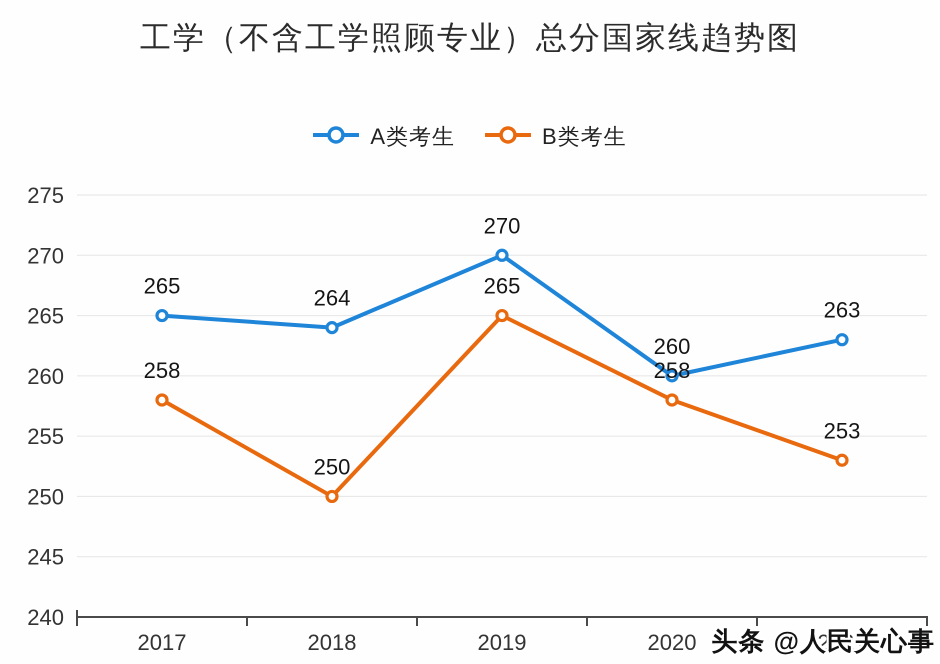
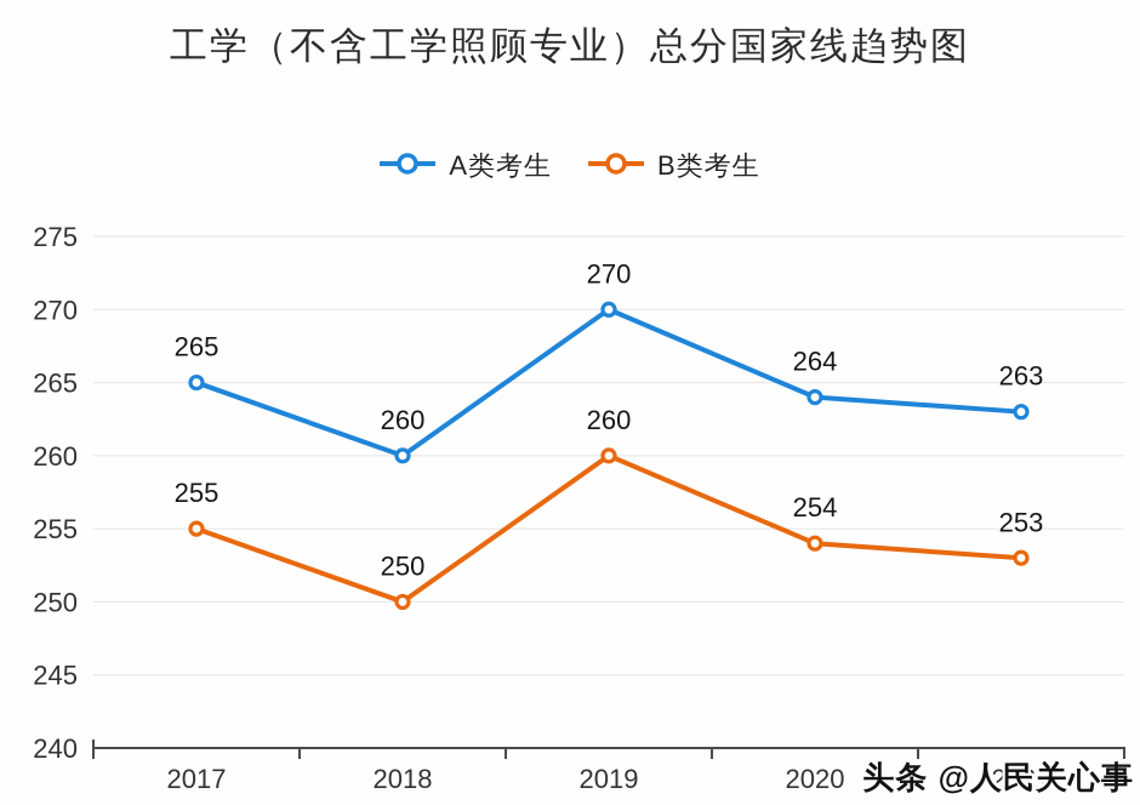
B类考生/2017: 258 -> 255
A类考生/2018: 264 -> 260
B类考生/2019: 265 -> 260
A类考生/2020: 260 -> 264
B类考生/2020: 258 -> 254
